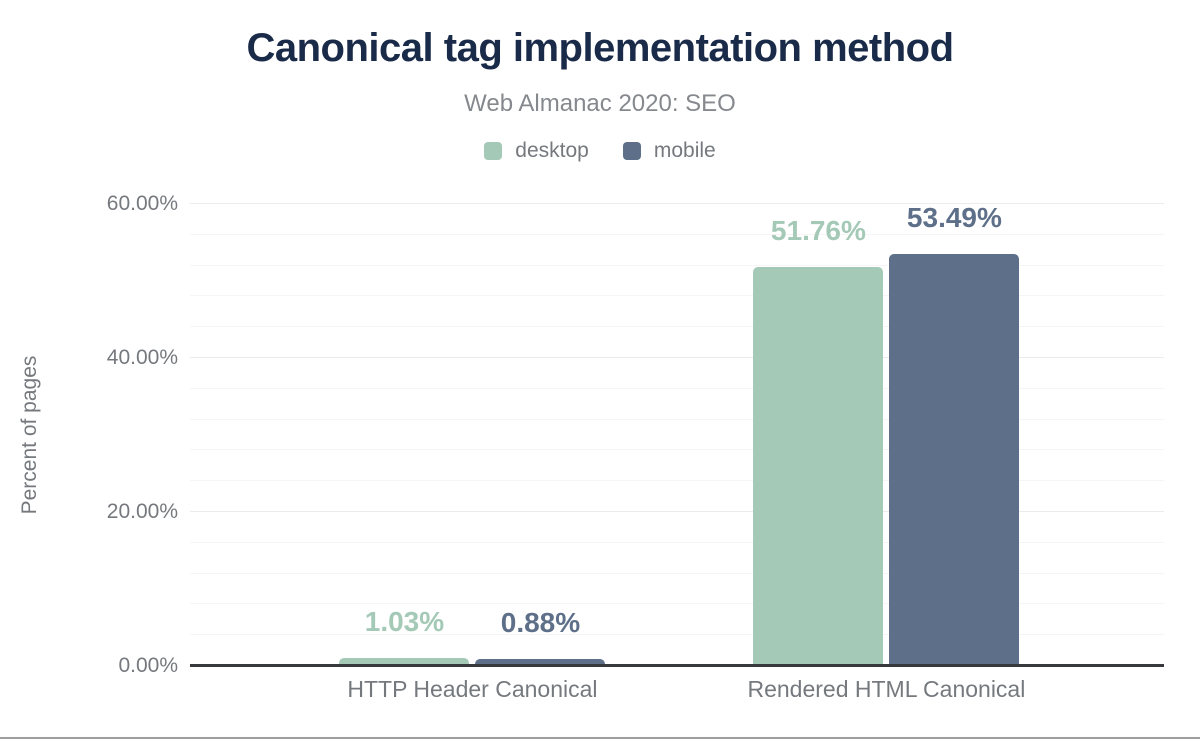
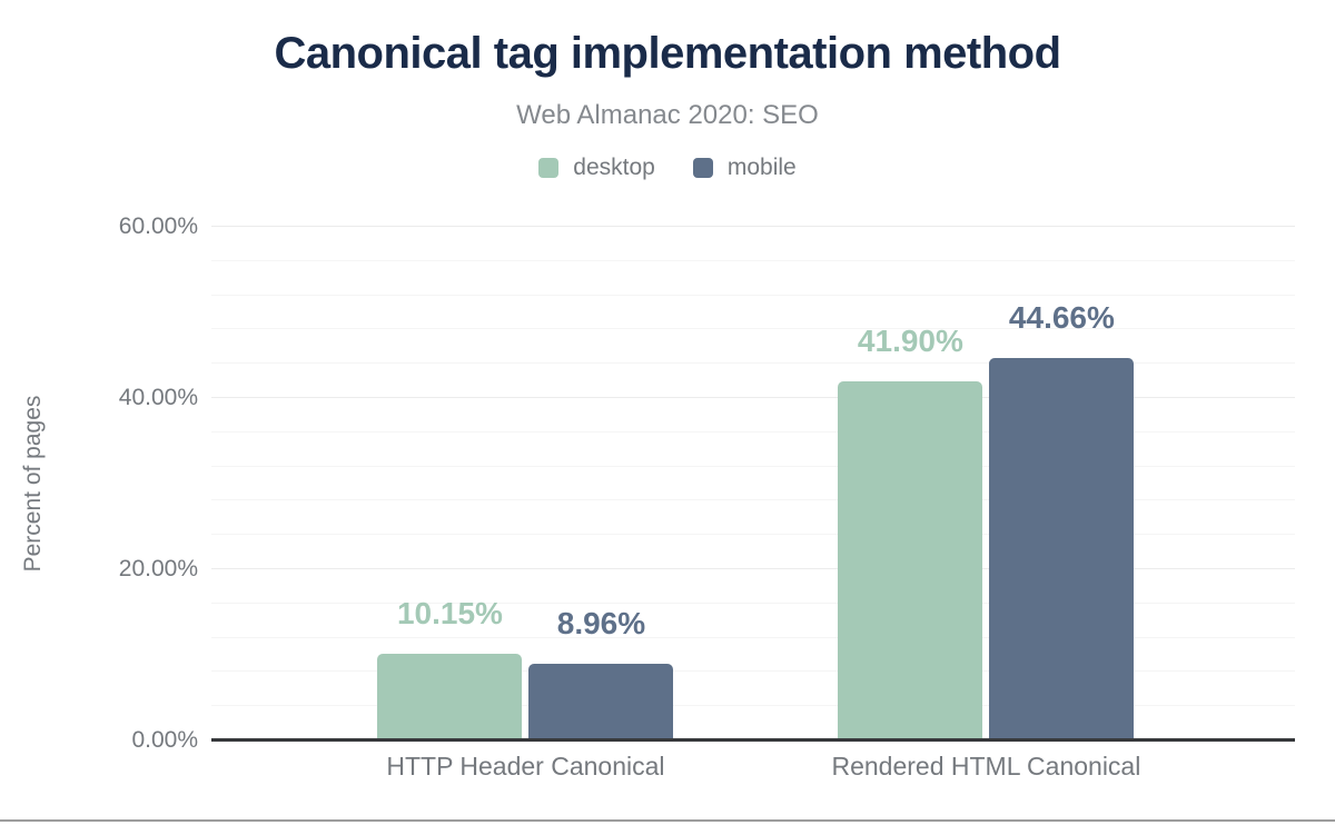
desktop/HTTP Header Canonical: 1.03% -> 10.15%
mobile/HTTP Header Canonical: 0.88% -> 8.96%
desktop/Rendered HTML Canonical: 51.76% -> 41.90%
mobile/Rendered HTML Canonical: 53.49% -> 44.66%
